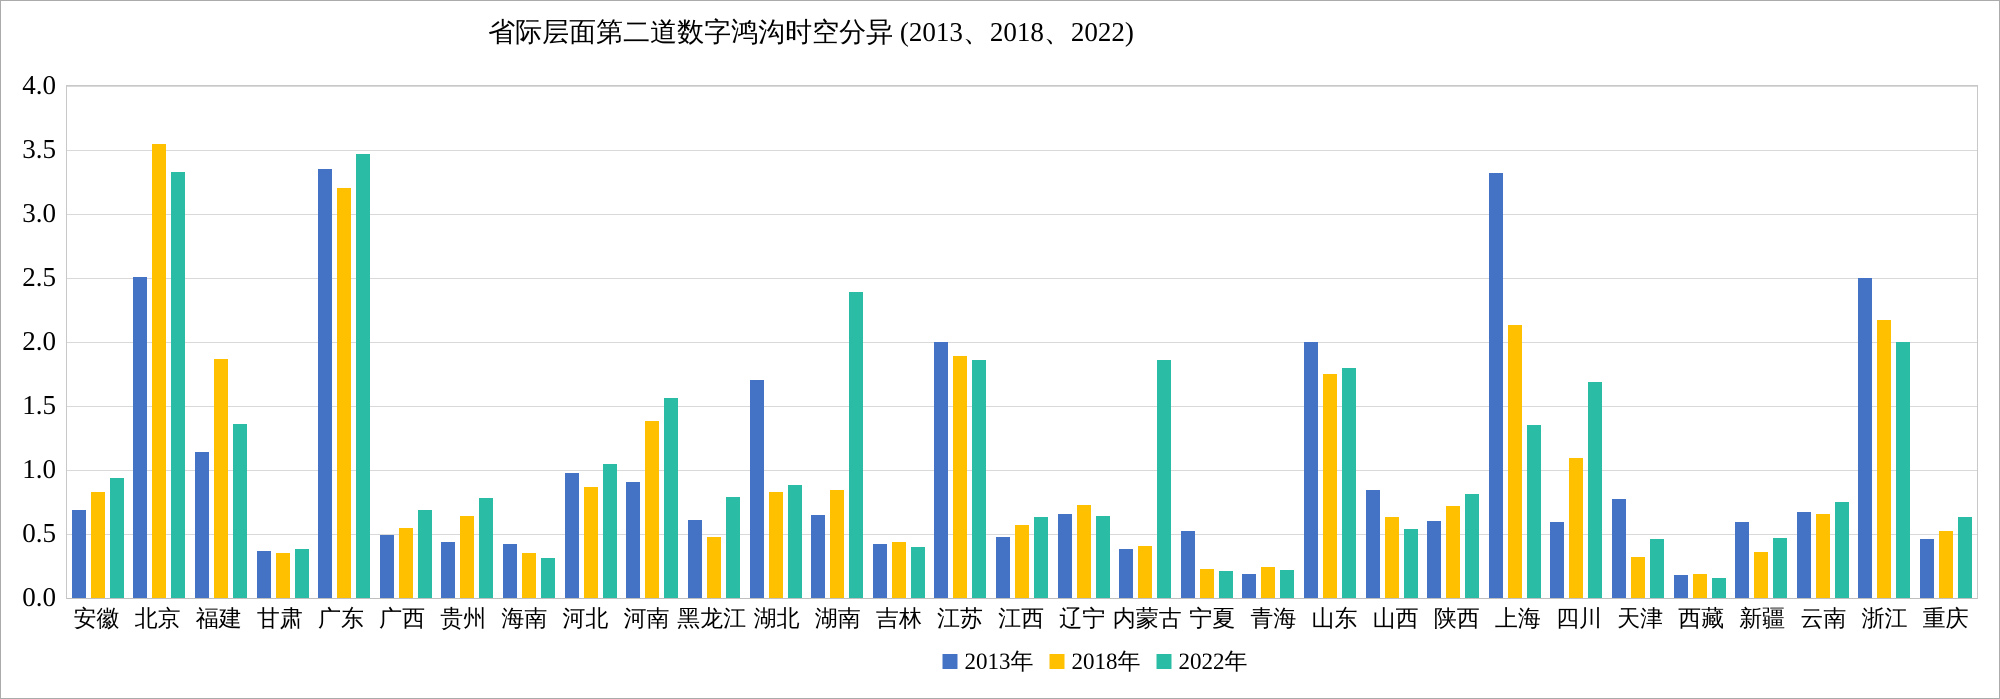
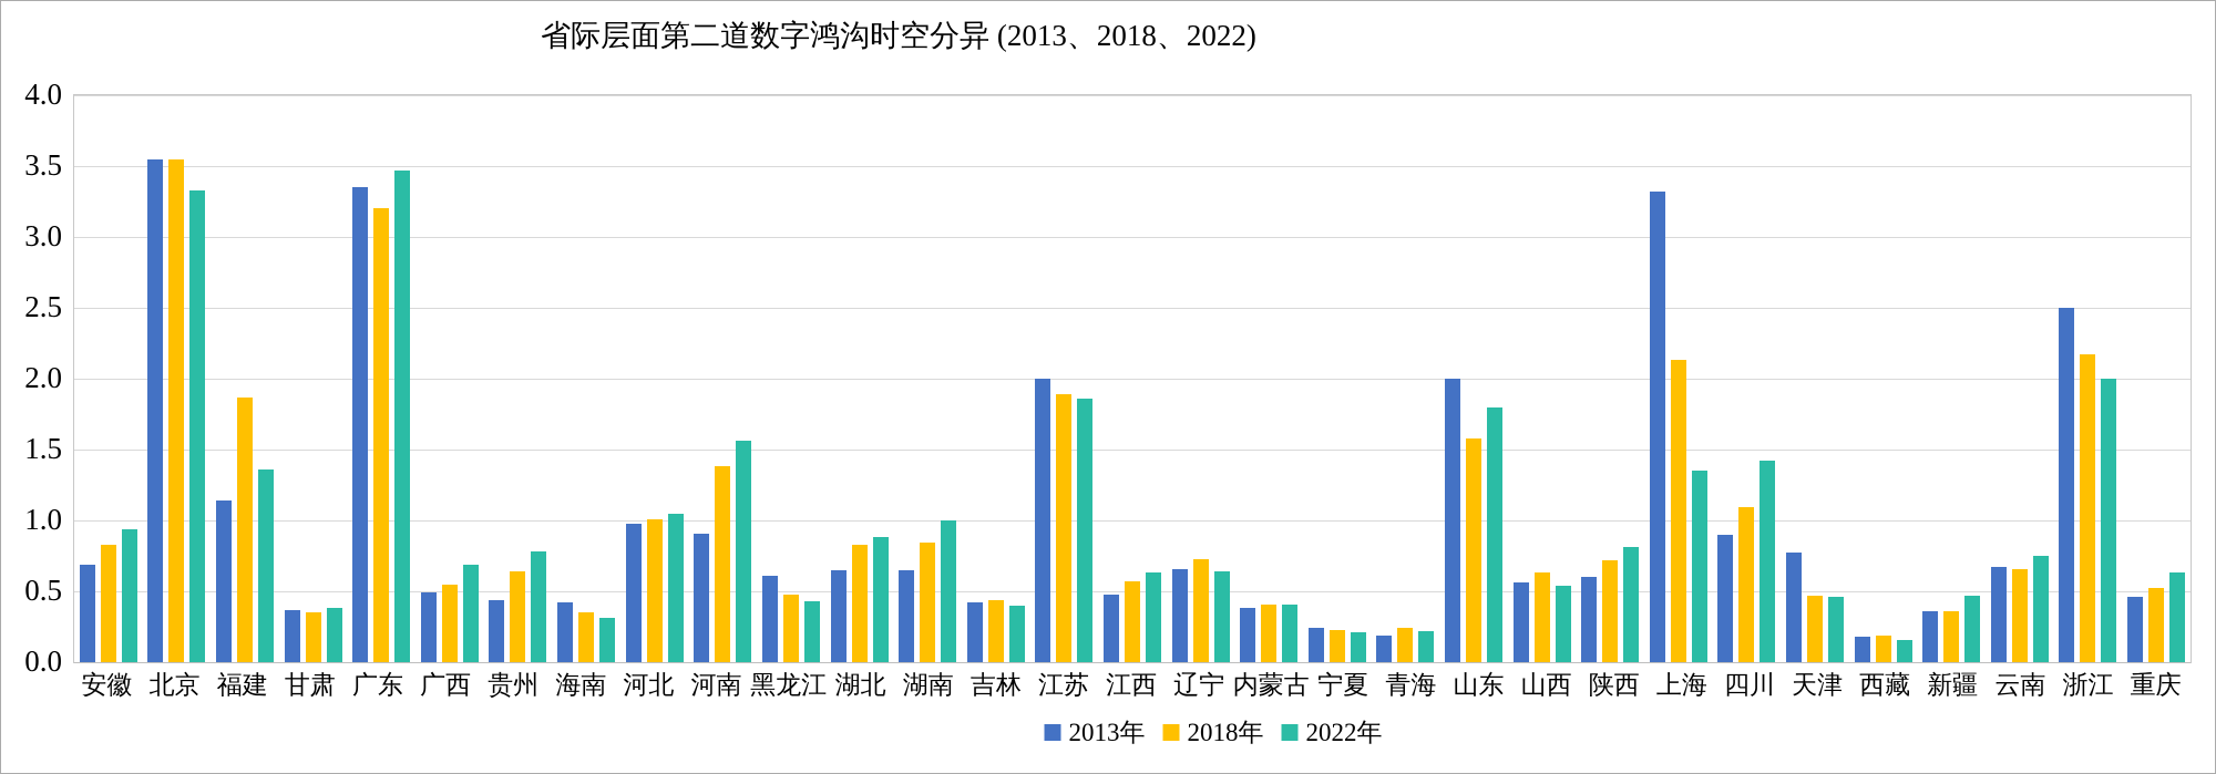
2013年/北京: 2.51 -> 3.55
2018年/河北: 0.87 -> 1.01
2022年/黑龙江: 0.79 -> 0.43
2013年/湖北: 1.70 -> 0.65
2022年/湖南: 2.39 -> 1.00
2022年/内蒙古: 1.86 -> 0.41
2013年/宁夏: 0.52 -> 0.24
2018年/山东: 1.75 -> 1.58
2013年/山西: 0.84 -> 0.56
2013年/四川: 0.59 -> 0.90
2022年/四川: 1.69 -> 1.42
2018年/天津: 0.32 -> 0.47
2013年/新疆: 0.59 -> 0.36
